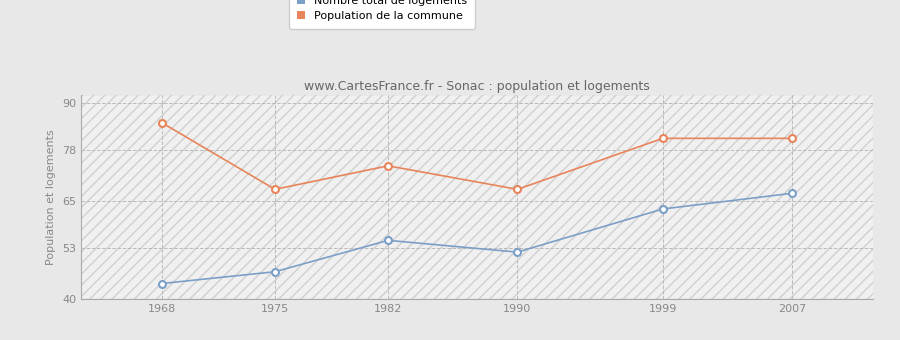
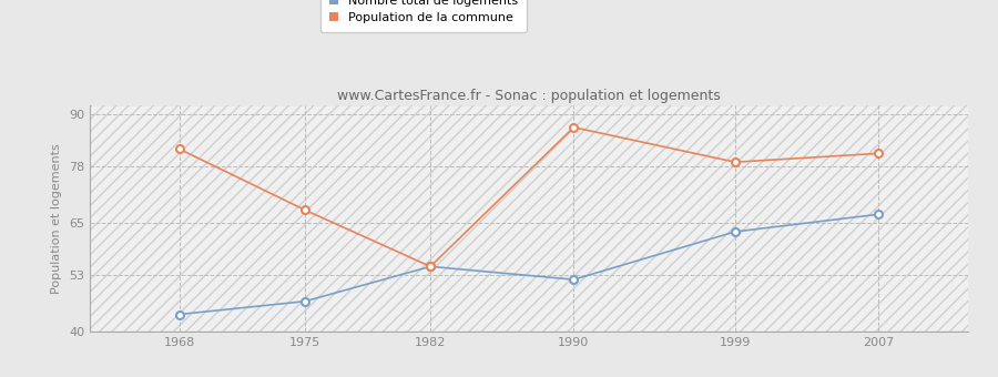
Population de la commune/1968: 85 -> 82
Population de la commune/1982: 74 -> 55
Population de la commune/1990: 68 -> 87
Population de la commune/1999: 81 -> 79
